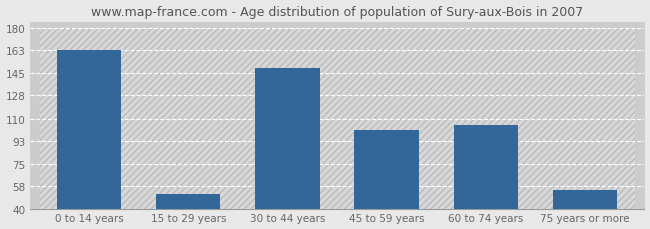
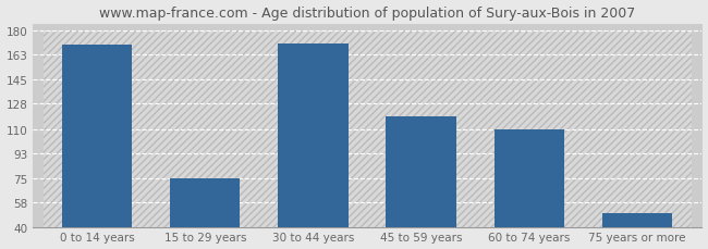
0 to 14 years: 163 -> 170
15 to 29 years: 52 -> 75
30 to 44 years: 149 -> 171
45 to 59 years: 101 -> 119
60 to 74 years: 105 -> 110
75 years or more: 55 -> 50
